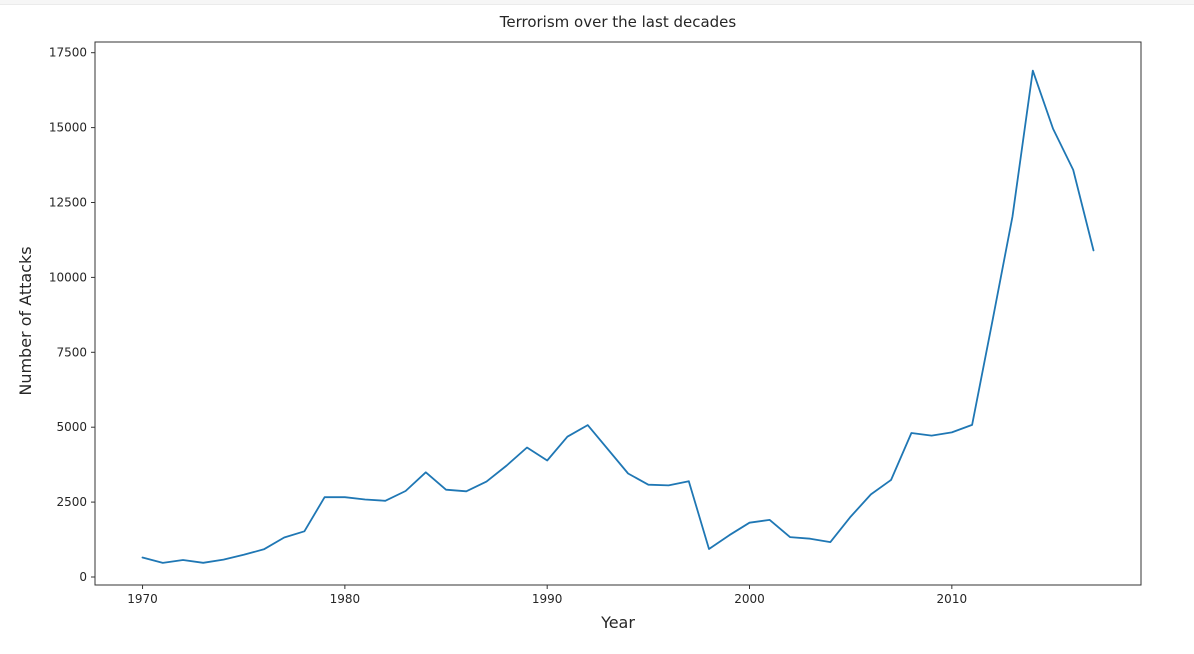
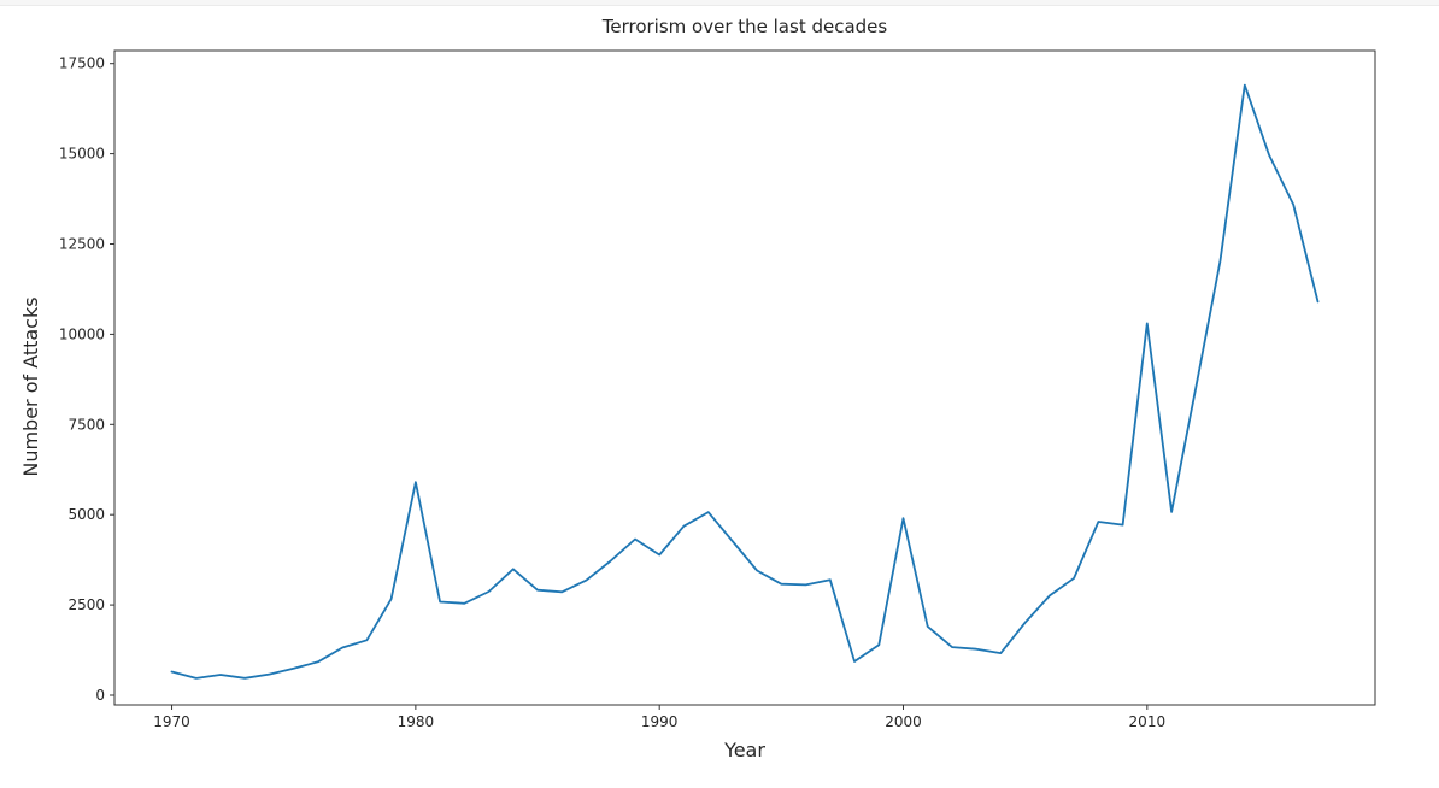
1980: 2700 -> 5900
2000: 1800 -> 4900
2010: 4800 -> 10300
